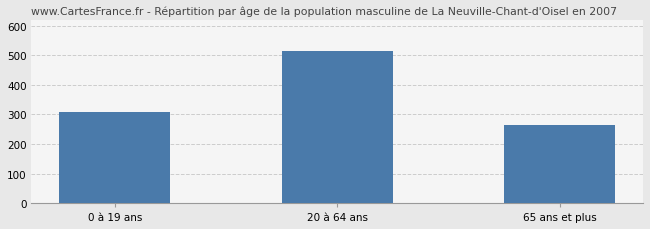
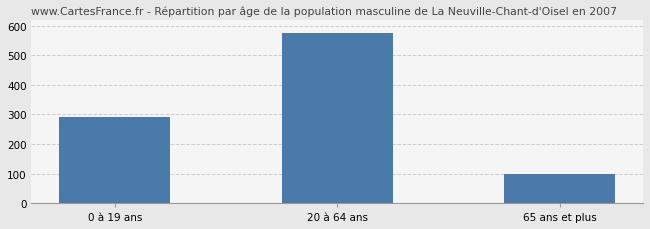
0 à 19 ans: 310 -> 290
20 à 64 ans: 515 -> 577
65 ans et plus: 265 -> 100
